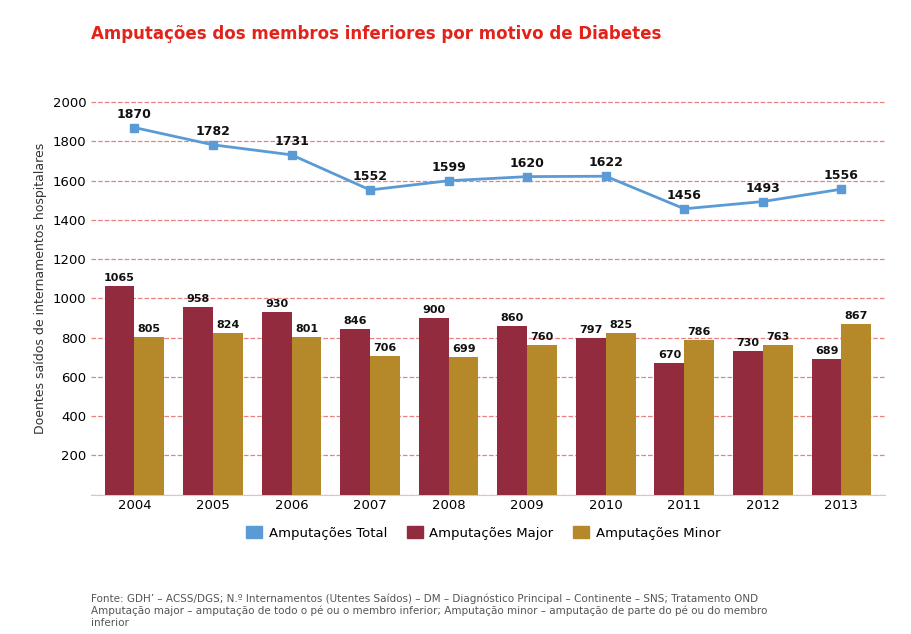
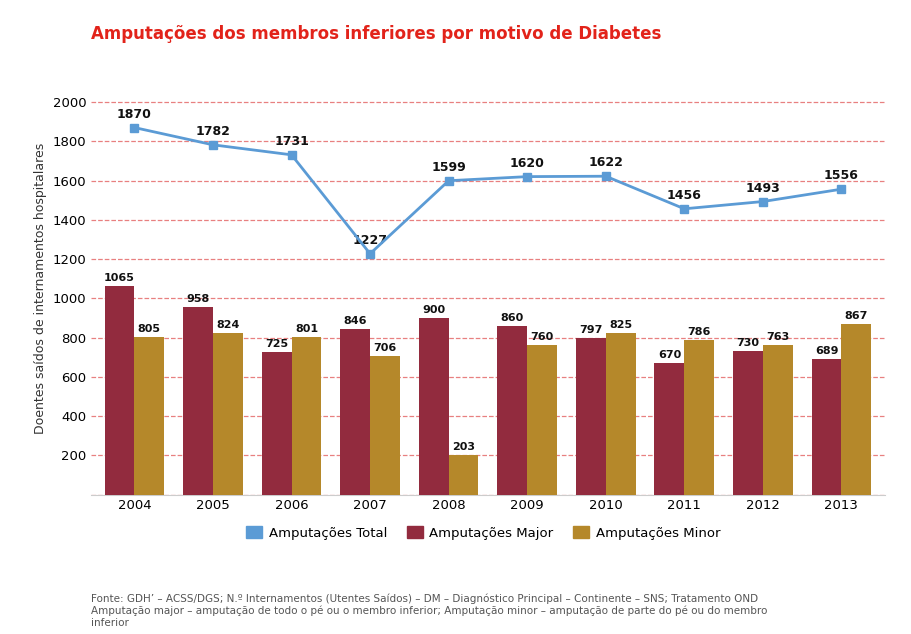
Amputações Major/2006: 930 -> 725
Amputações Total/2007: 1552 -> 1227
Amputações Minor/2008: 699 -> 203
